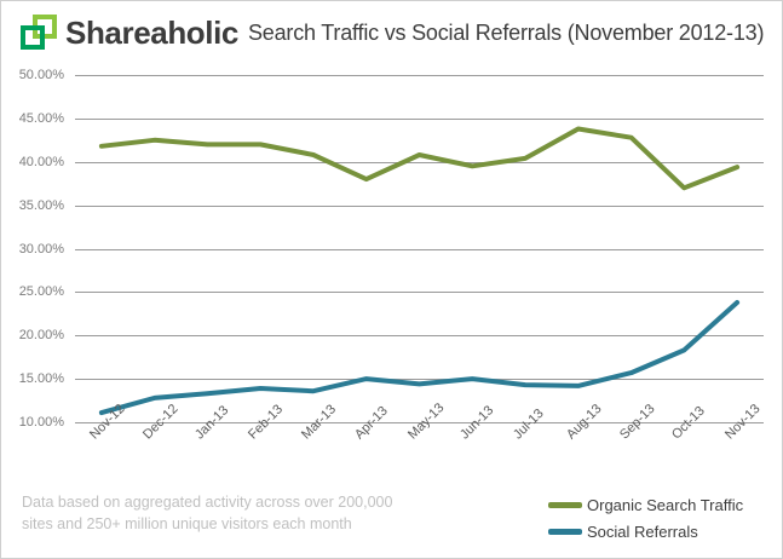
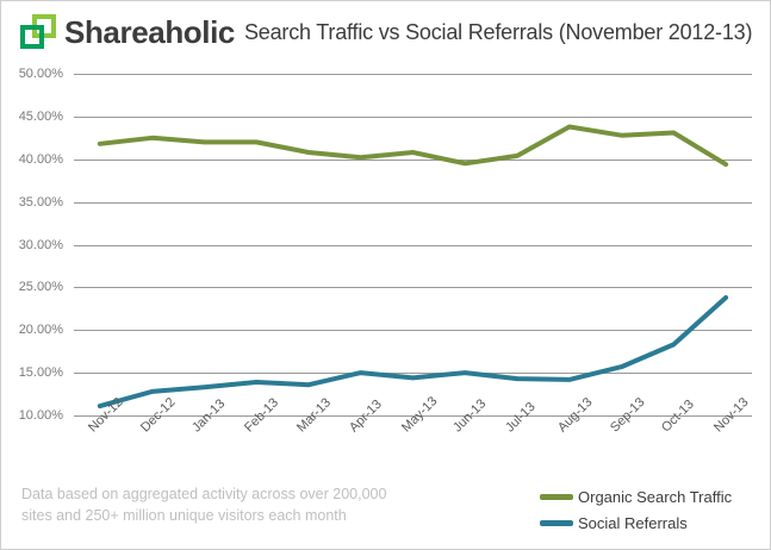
Organic Search Traffic/Apr-13: 38% -> 40%
Organic Search Traffic/Oct-13: 37% -> 43%
